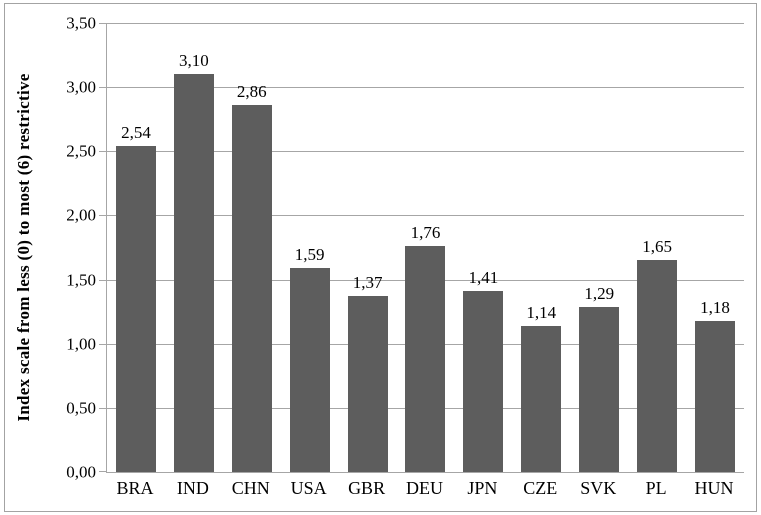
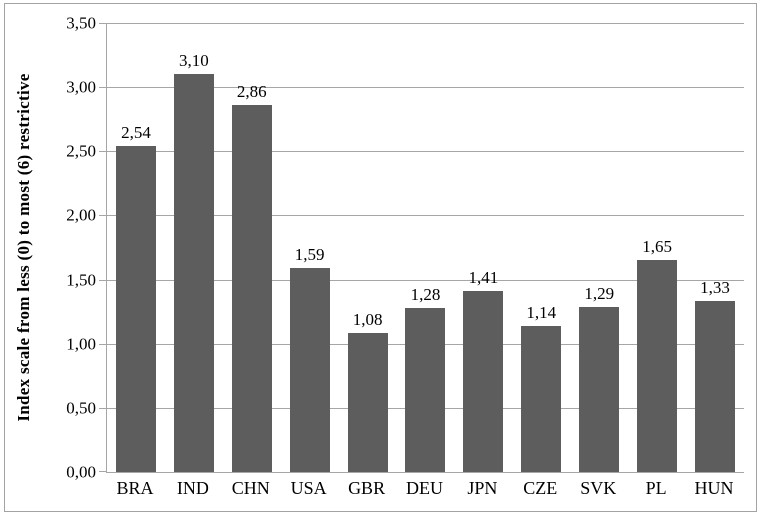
GBR: 1,37 -> 1,08
DEU: 1,76 -> 1,28
HUN: 1,18 -> 1,33
